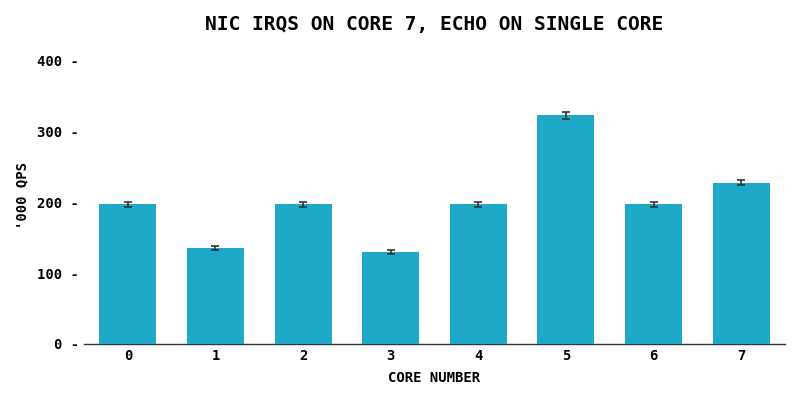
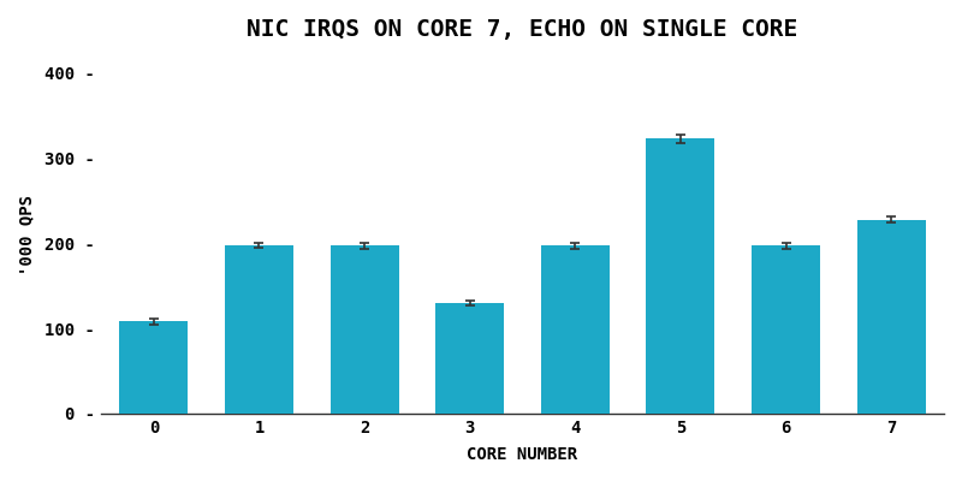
0: 197 - -> 108 -
1: 135 - -> 198 -
